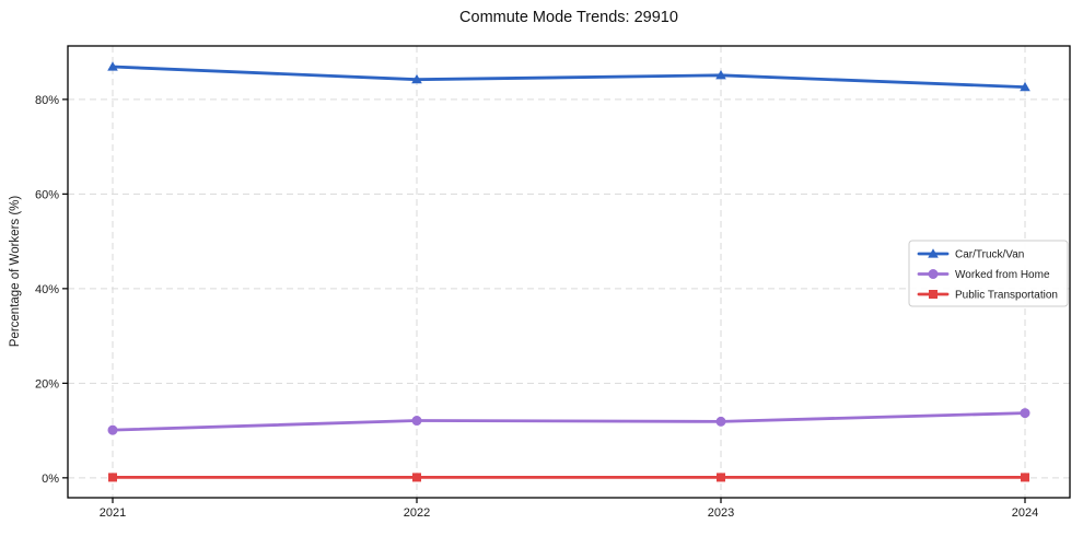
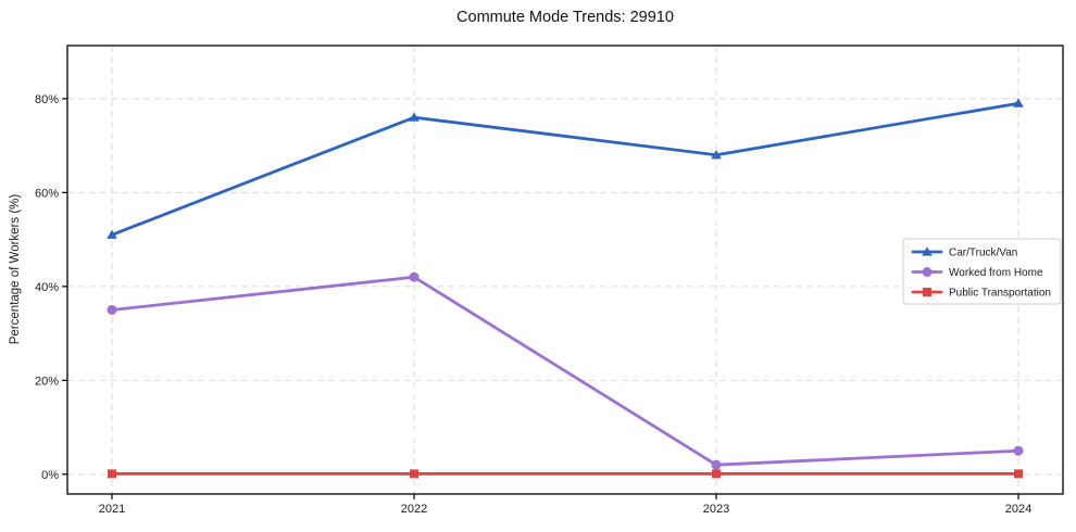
Car/Truck/Van/2021: 87% -> 51%
Worked from Home/2021: 10% -> 35%
Car/Truck/Van/2022: 84% -> 76%
Worked from Home/2022: 12% -> 42%
Car/Truck/Van/2023: 85% -> 68%
Worked from Home/2023: 12% -> 2%
Car/Truck/Van/2024: 83% -> 79%
Worked from Home/2024: 14% -> 5%
